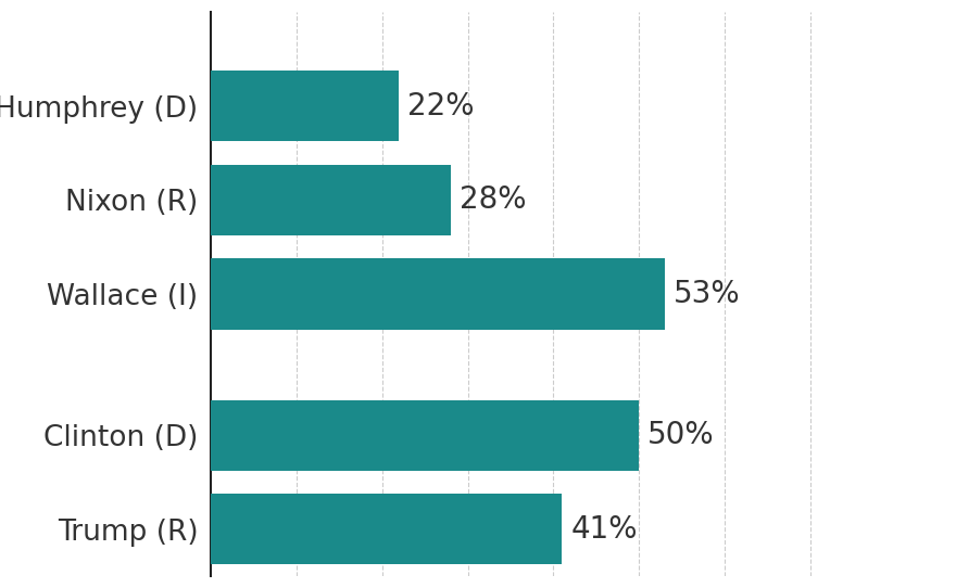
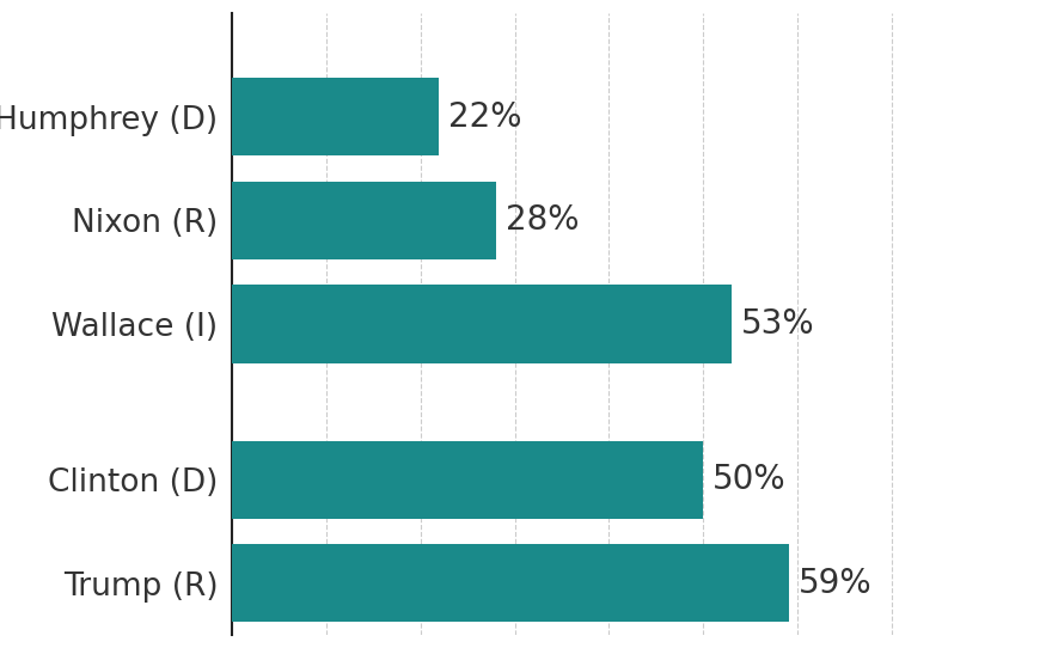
Trump (R): 41% -> 59%
